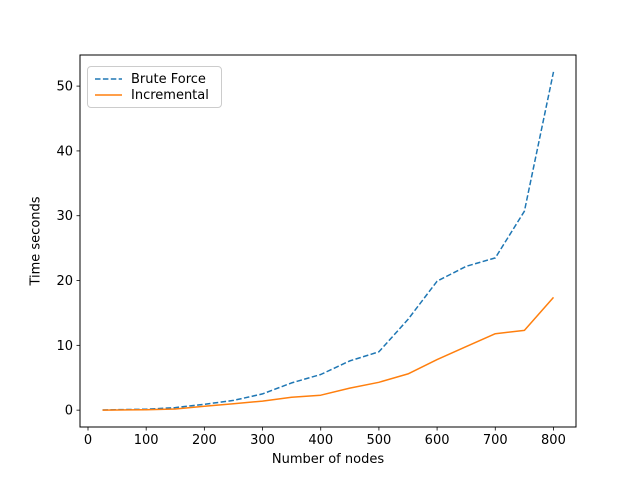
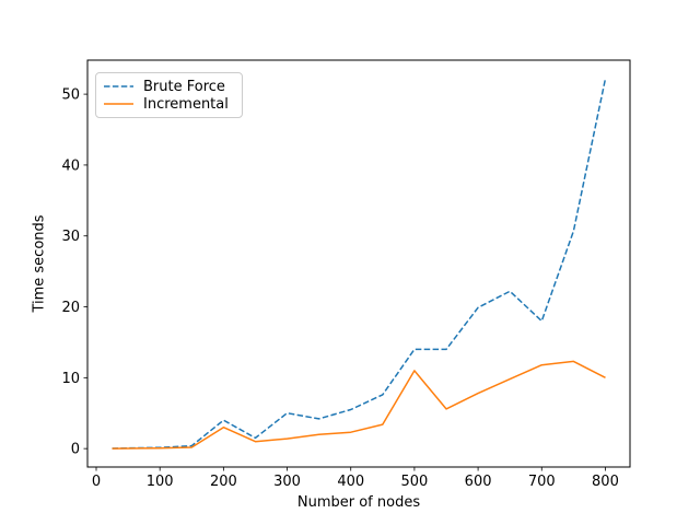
Brute Force/200: 1 -> 4
Incremental/200: 1 -> 3
Brute Force/300: 2 -> 5
Brute Force/500: 9 -> 14
Incremental/500: 4 -> 11
Brute Force/700: 24 -> 18
Incremental/800: 17 -> 10
